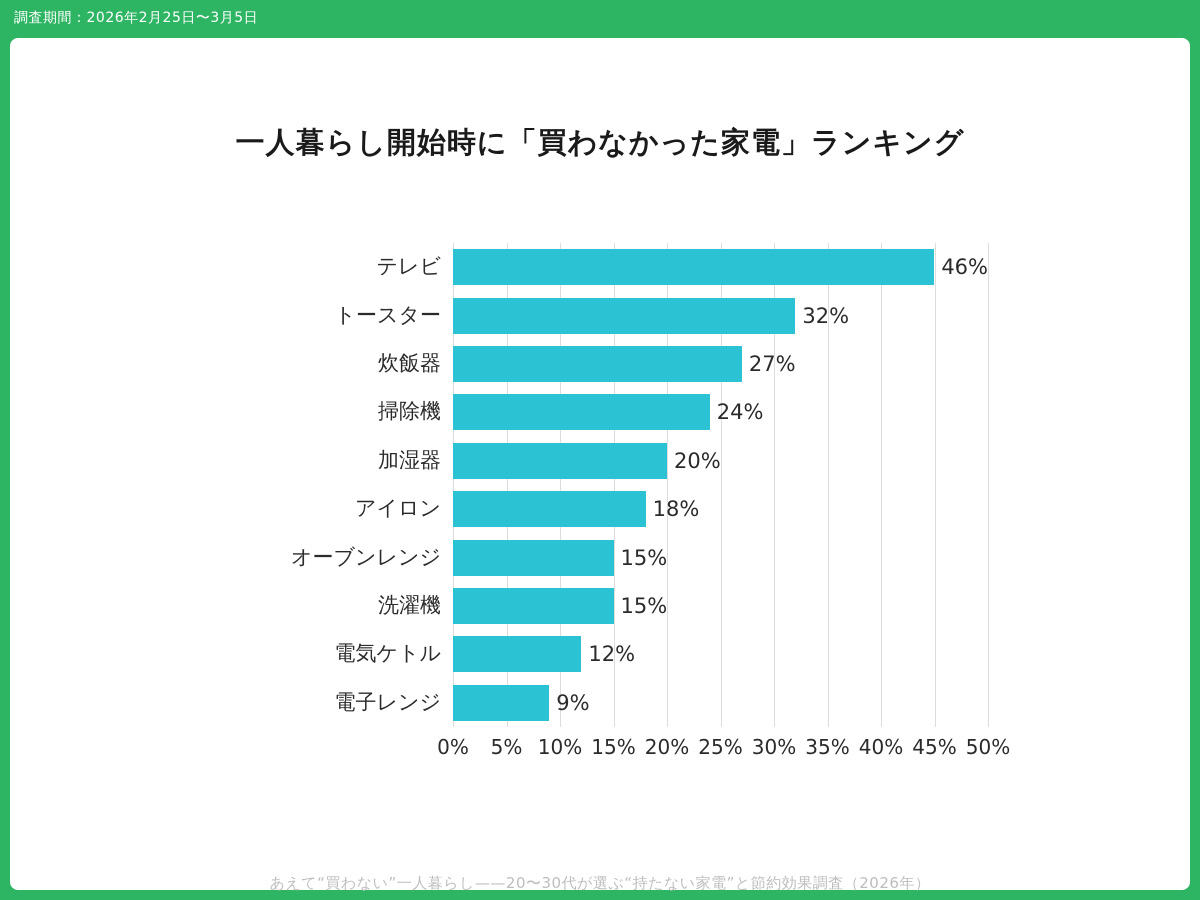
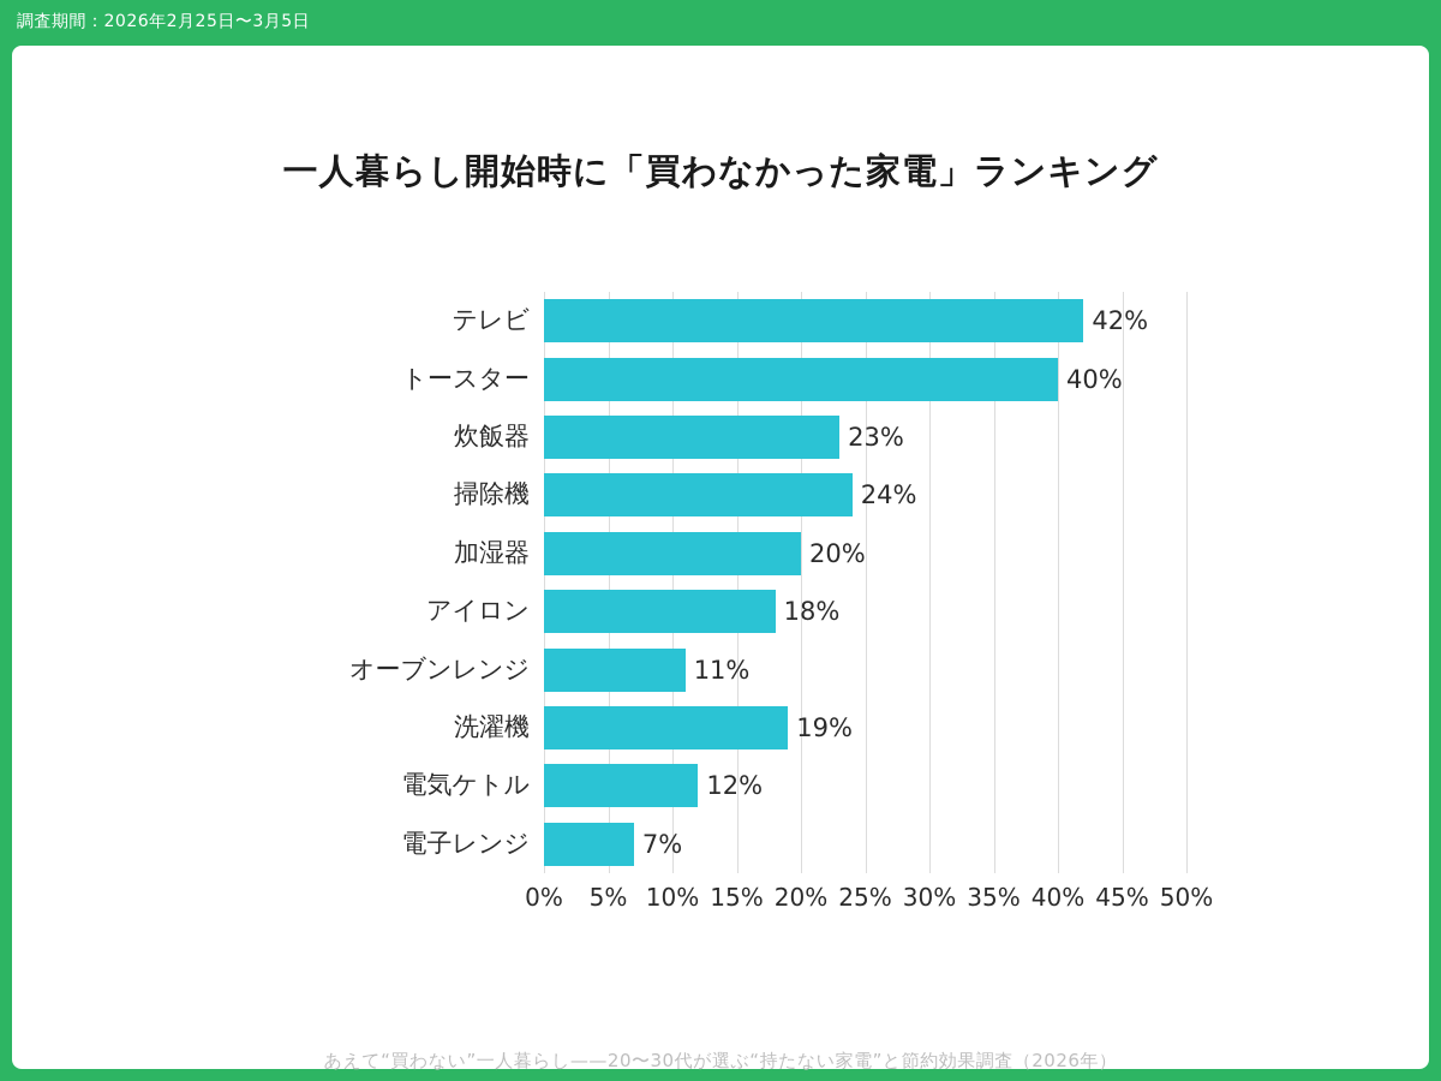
テレビ: 46% -> 42%
トースター: 32% -> 40%
炊飯器: 27% -> 23%
オーブンレンジ: 15% -> 11%
洗濯機: 15% -> 19%
電子レンジ: 9% -> 7%
